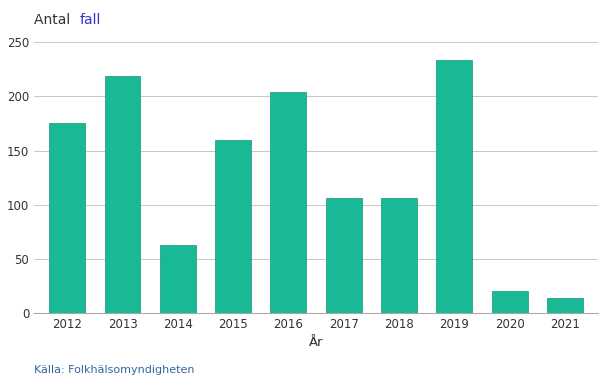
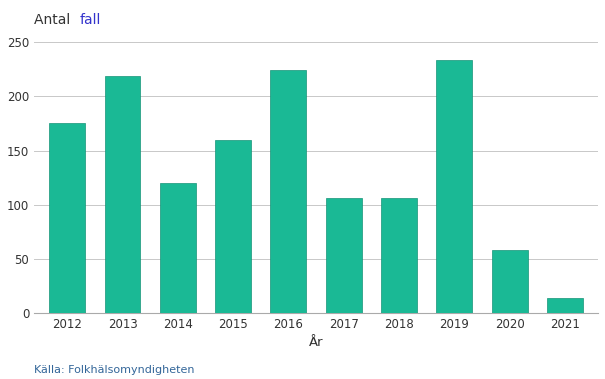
2014: 63 -> 120
2016: 204 -> 224
2020: 20 -> 58
